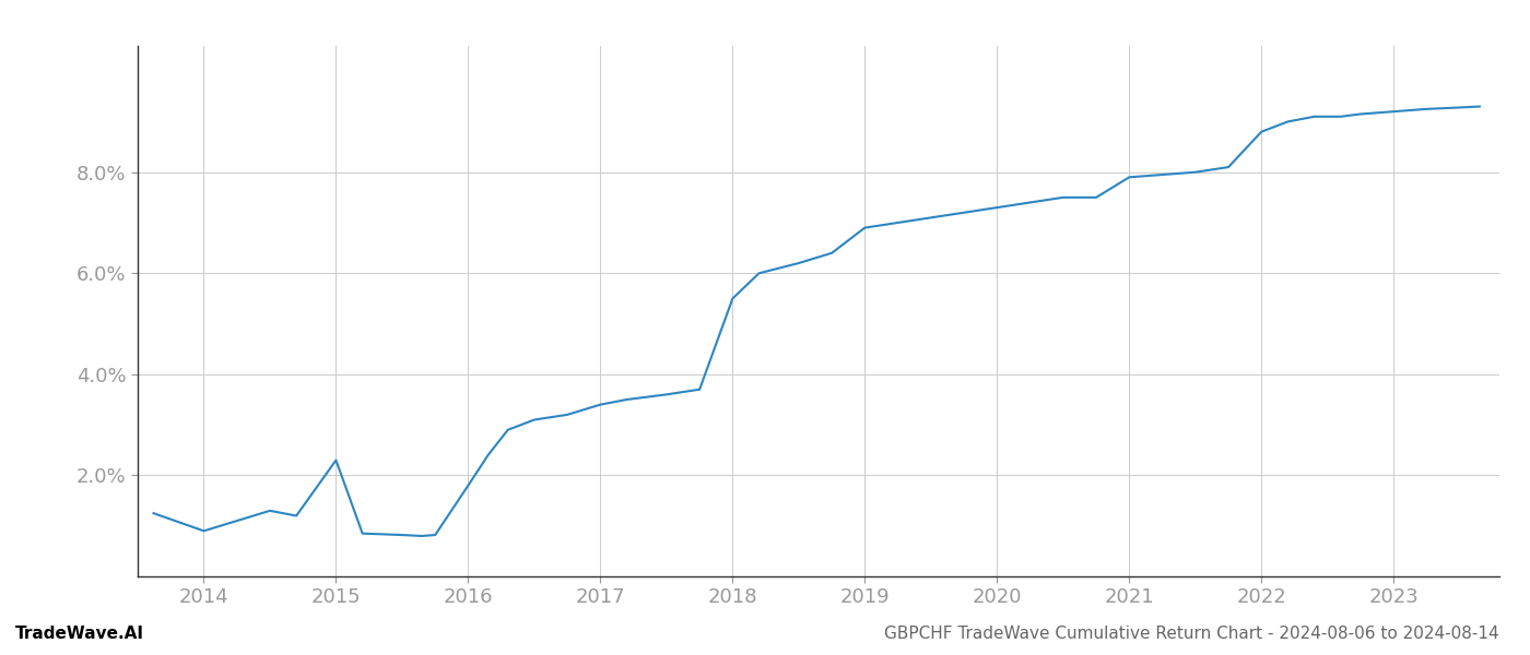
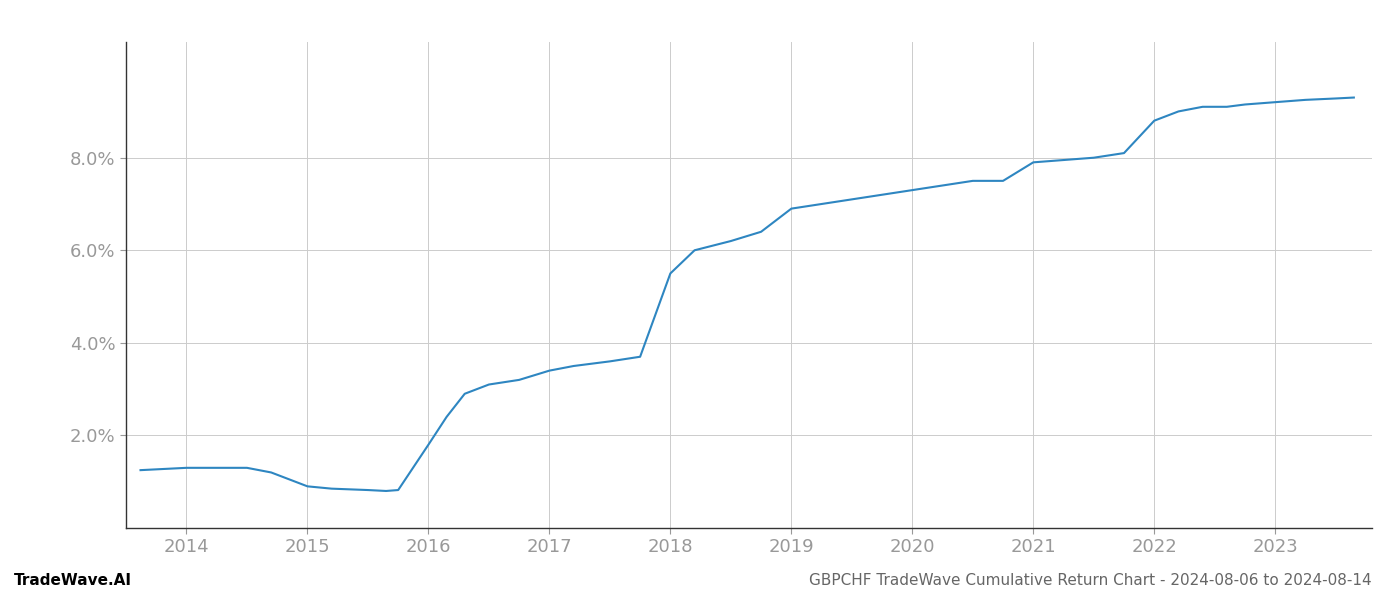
2014: 0.90% -> 1.30%
2015: 2.30% -> 0.90%
